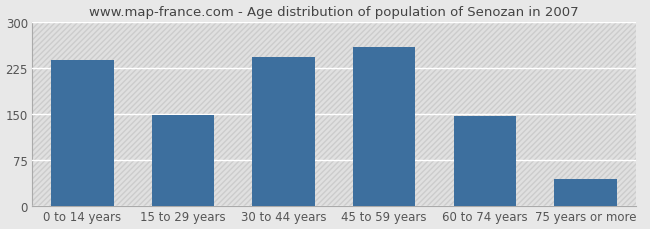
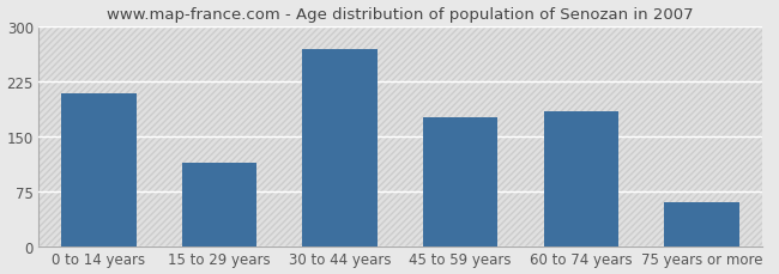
0 to 14 years: 238 -> 208
15 to 29 years: 148 -> 114
30 to 44 years: 242 -> 268
45 to 59 years: 258 -> 176
60 to 74 years: 146 -> 184
75 years or more: 45 -> 60
